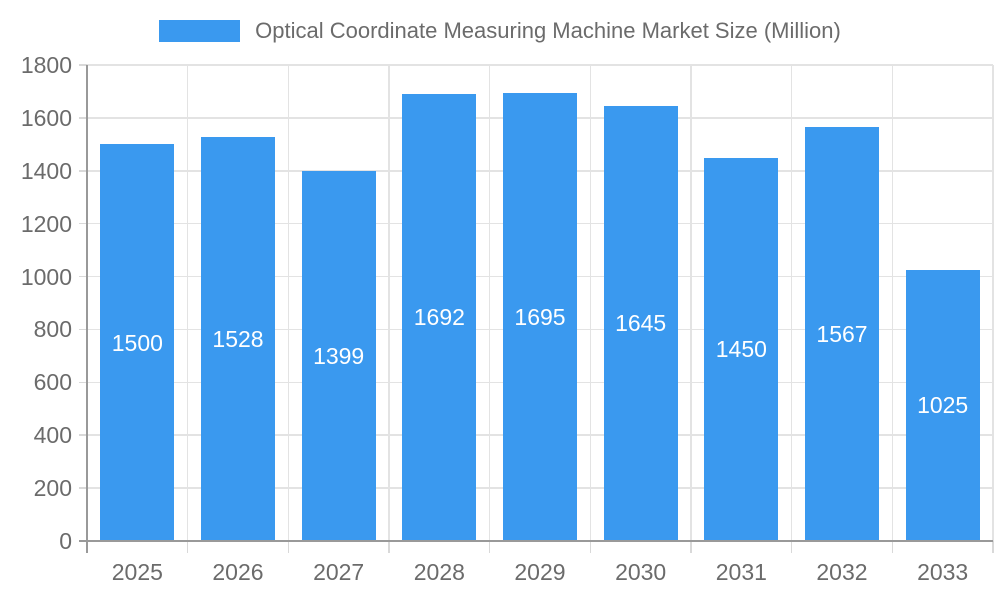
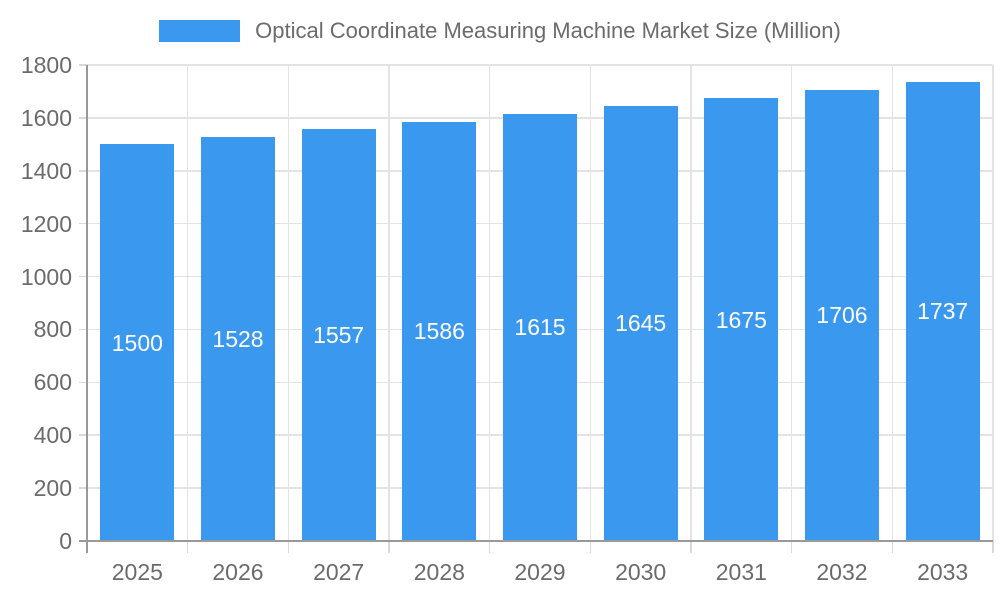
2027: 1399 -> 1557
2028: 1692 -> 1586
2029: 1695 -> 1615
2031: 1450 -> 1675
2032: 1567 -> 1706
2033: 1025 -> 1737
